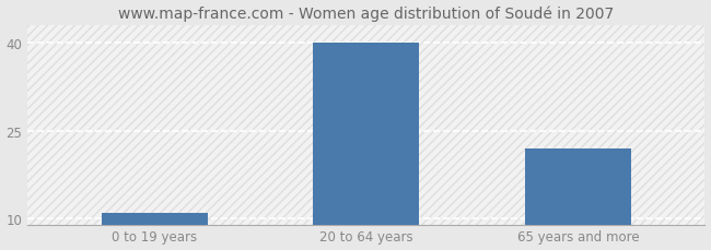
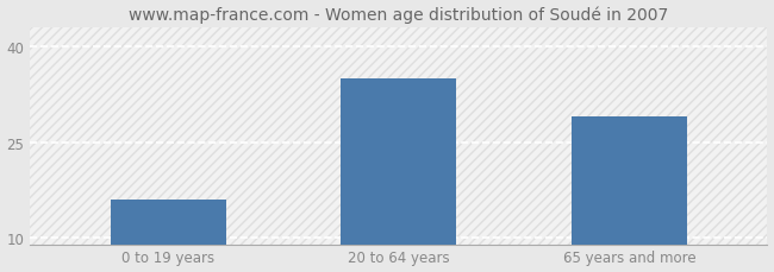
0 to 19 years: 11 -> 16
20 to 64 years: 40 -> 35
65 years and more: 22 -> 29
